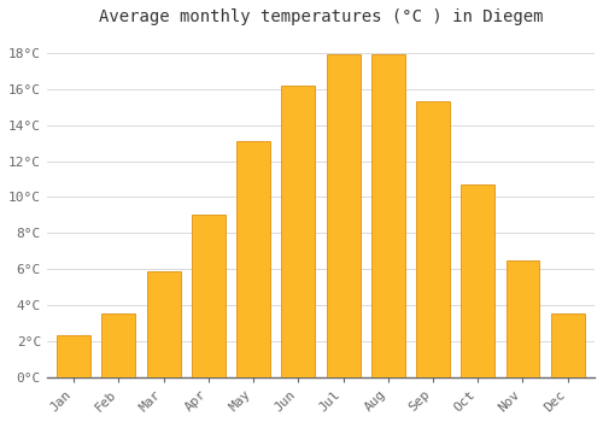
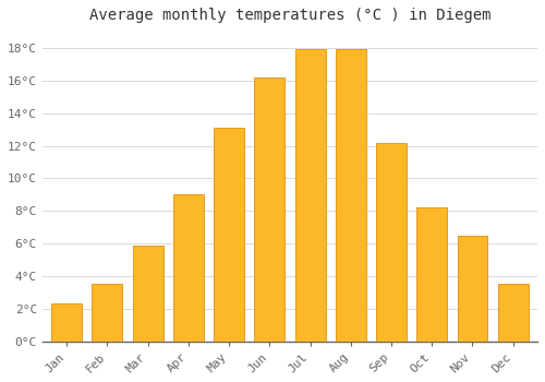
Sep: 15.3°C -> 12.2°C
Oct: 10.7°C -> 8.2°C
